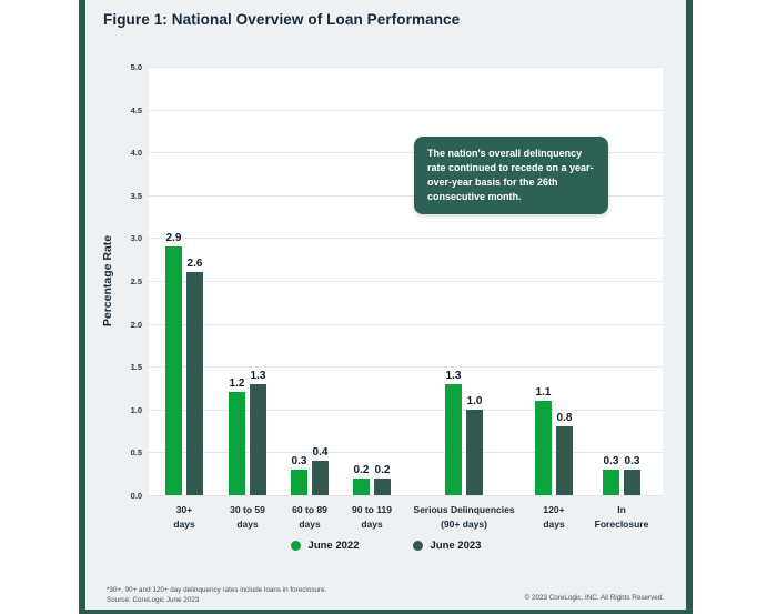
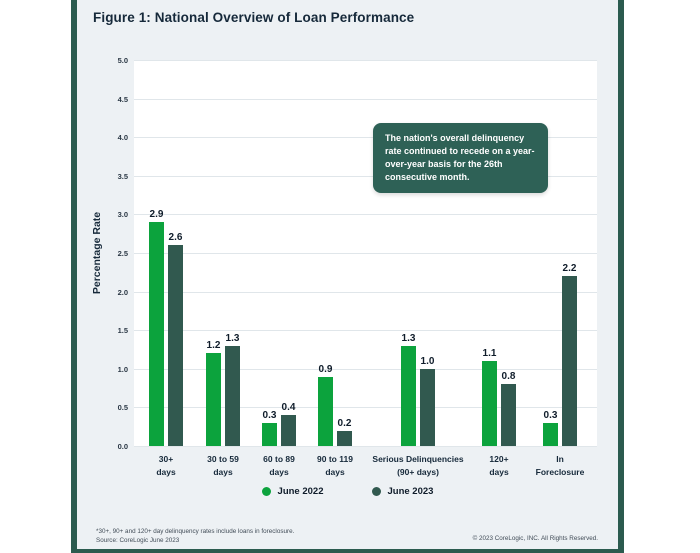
June 2022/90 to 119 days: 0.2 -> 0.9
June 2023/In Foreclosure: 0.3 -> 2.2
